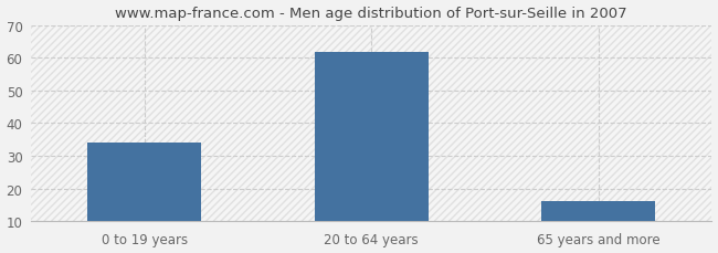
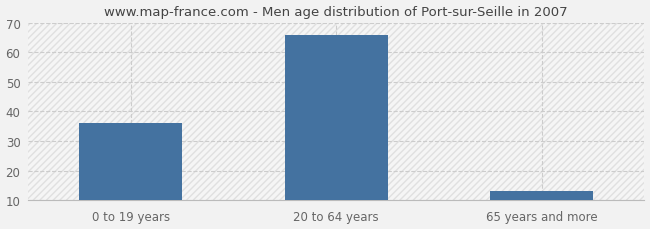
0 to 19 years: 34 -> 36
20 to 64 years: 62 -> 66
65 years and more: 16 -> 13
